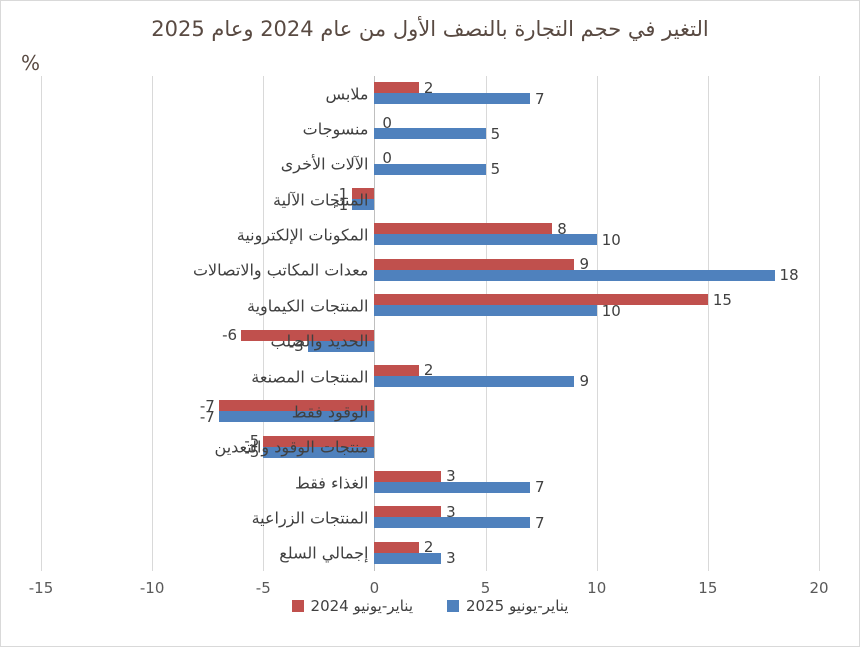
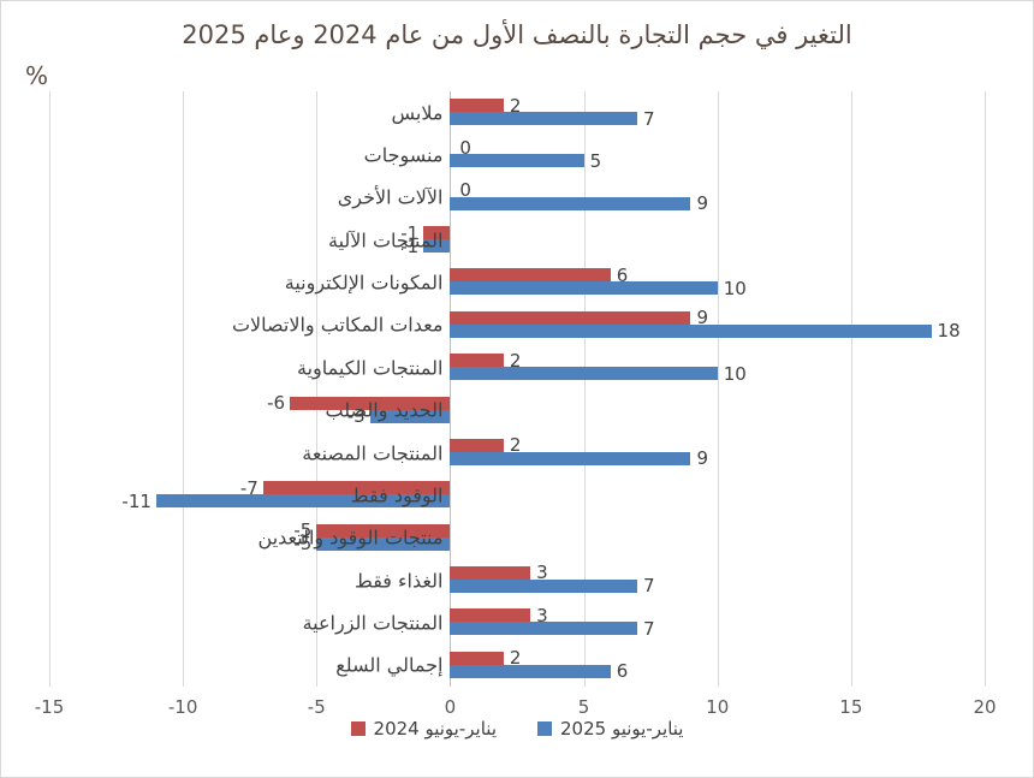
يناير-يونيو 2025/الآلات الأخرى: 5 -> 9
يناير-يونيو 2024/المكونات الإلكترونية: 8 -> 6
يناير-يونيو 2024/المنتجات الكيماوية: 15 -> 2
يناير-يونيو 2025/الوقود فقط: -7 -> -11
يناير-يونيو 2025/إجمالي السلع: 3 -> 6
